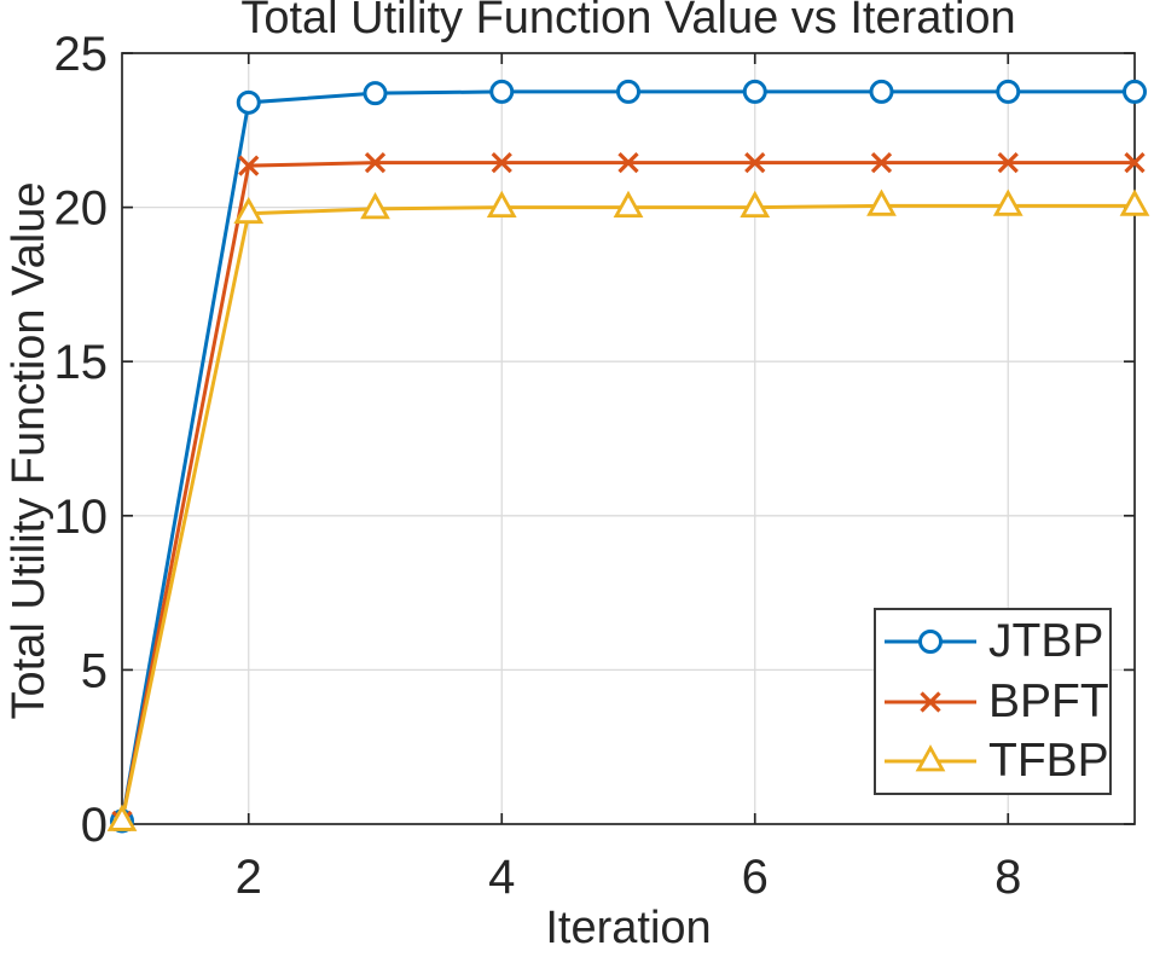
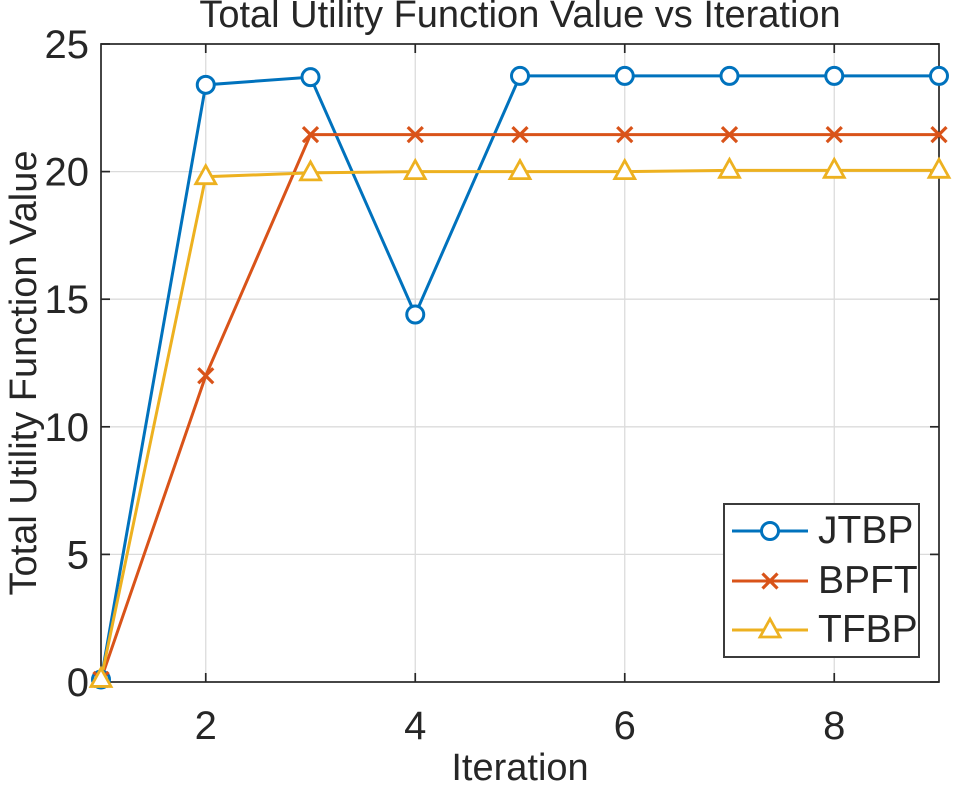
BPFT/2: 21.4 -> 12.0
JTBP/4: 23.8 -> 14.4
